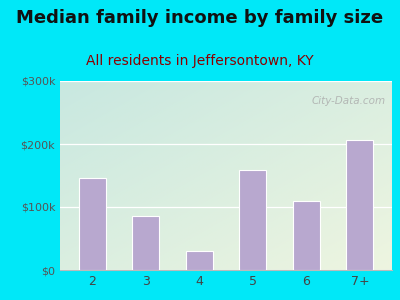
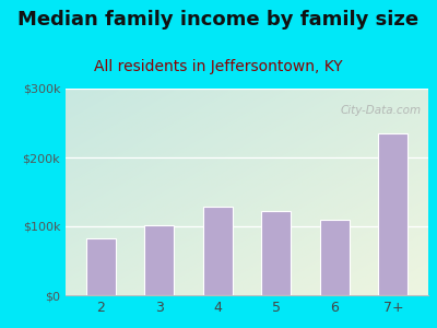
2: $146k -> $82k
3: $86k -> $102k
4: $30k -> $128k
5: $158k -> $123k
7+: $206k -> $235k
